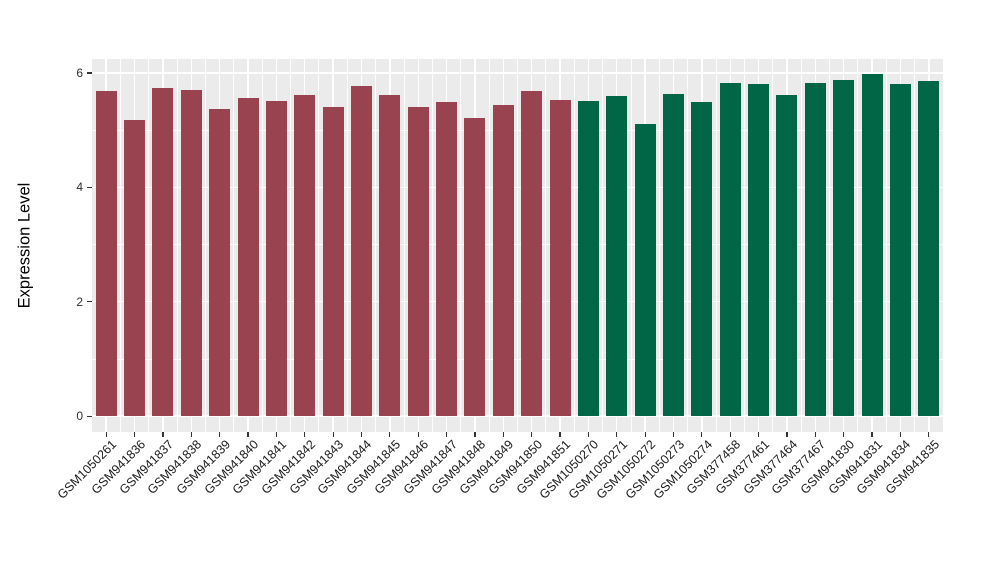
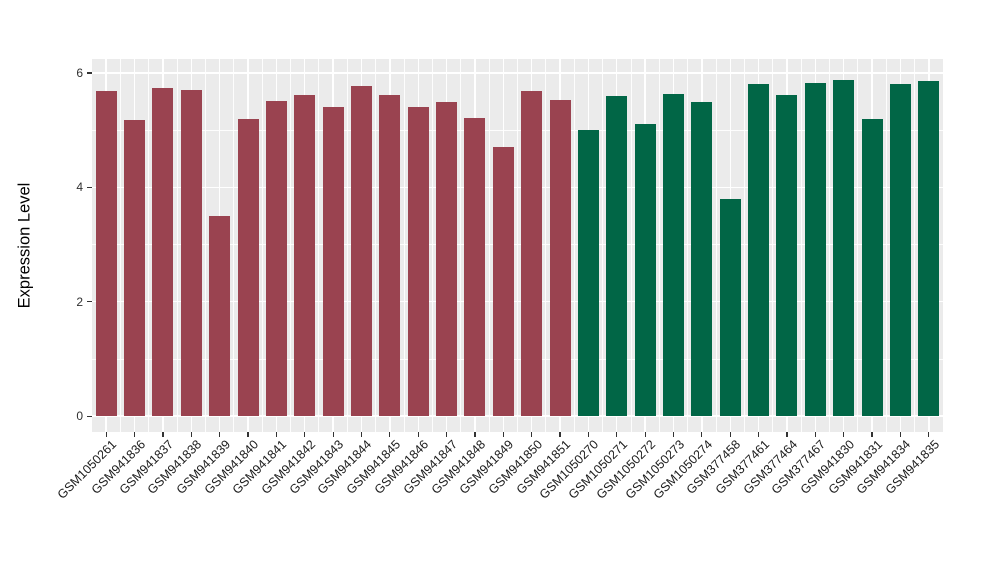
GSM941839: 5.4 -> 3.5
GSM941840: 5.6 -> 5.2
GSM941849: 5.4 -> 4.7
GSM1050270: 5.5 -> 5.0
GSM377458: 5.8 -> 3.8
GSM941831: 6.0 -> 5.2
